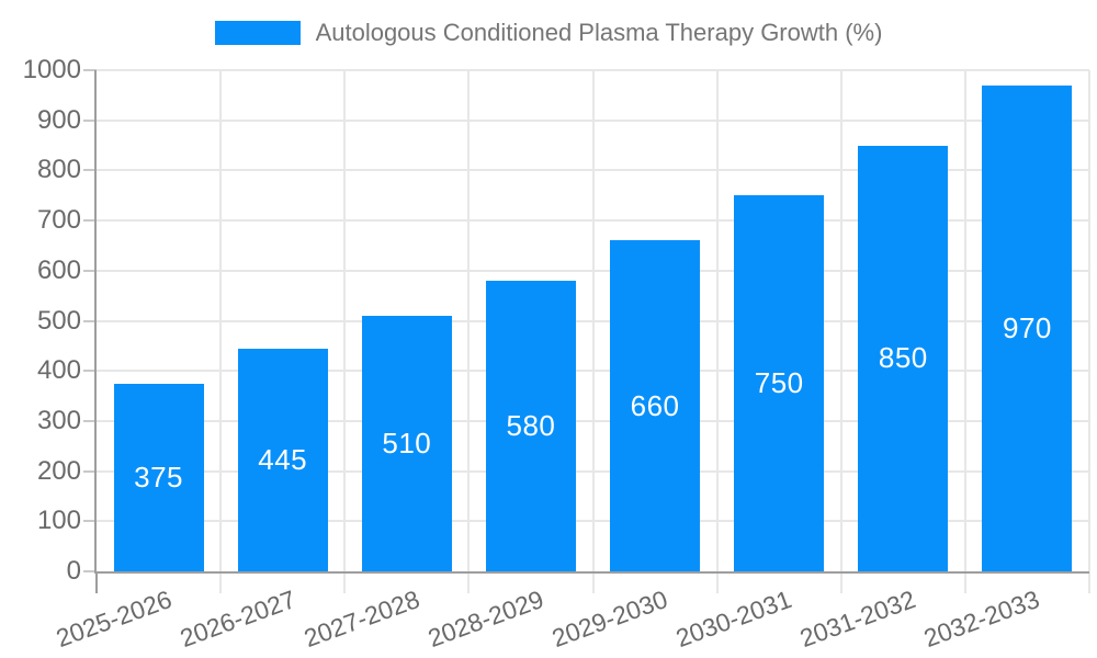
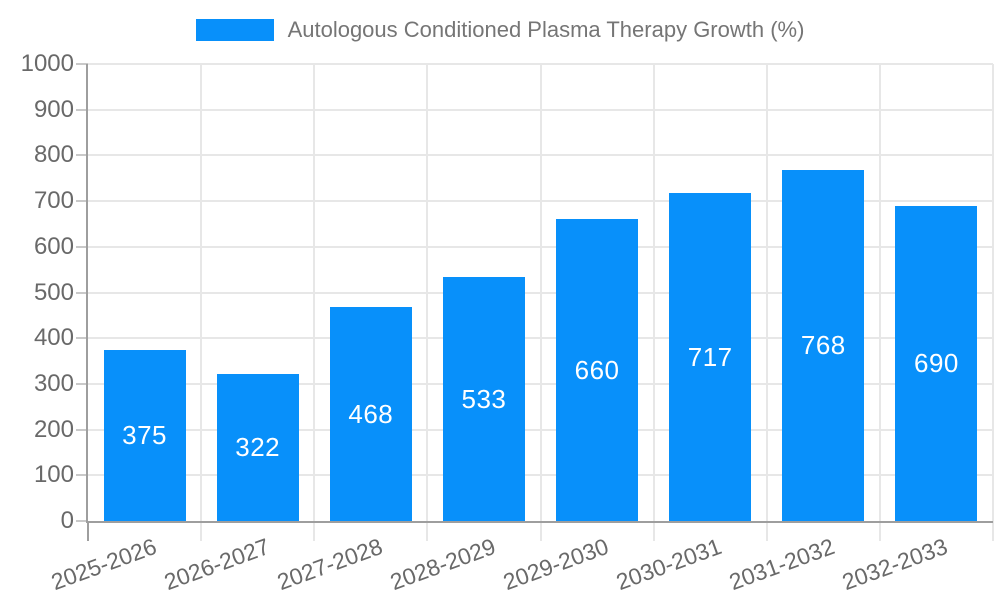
2026-2027: 445 -> 322
2027-2028: 510 -> 468
2028-2029: 580 -> 533
2030-2031: 750 -> 717
2031-2032: 850 -> 768
2032-2033: 970 -> 690
